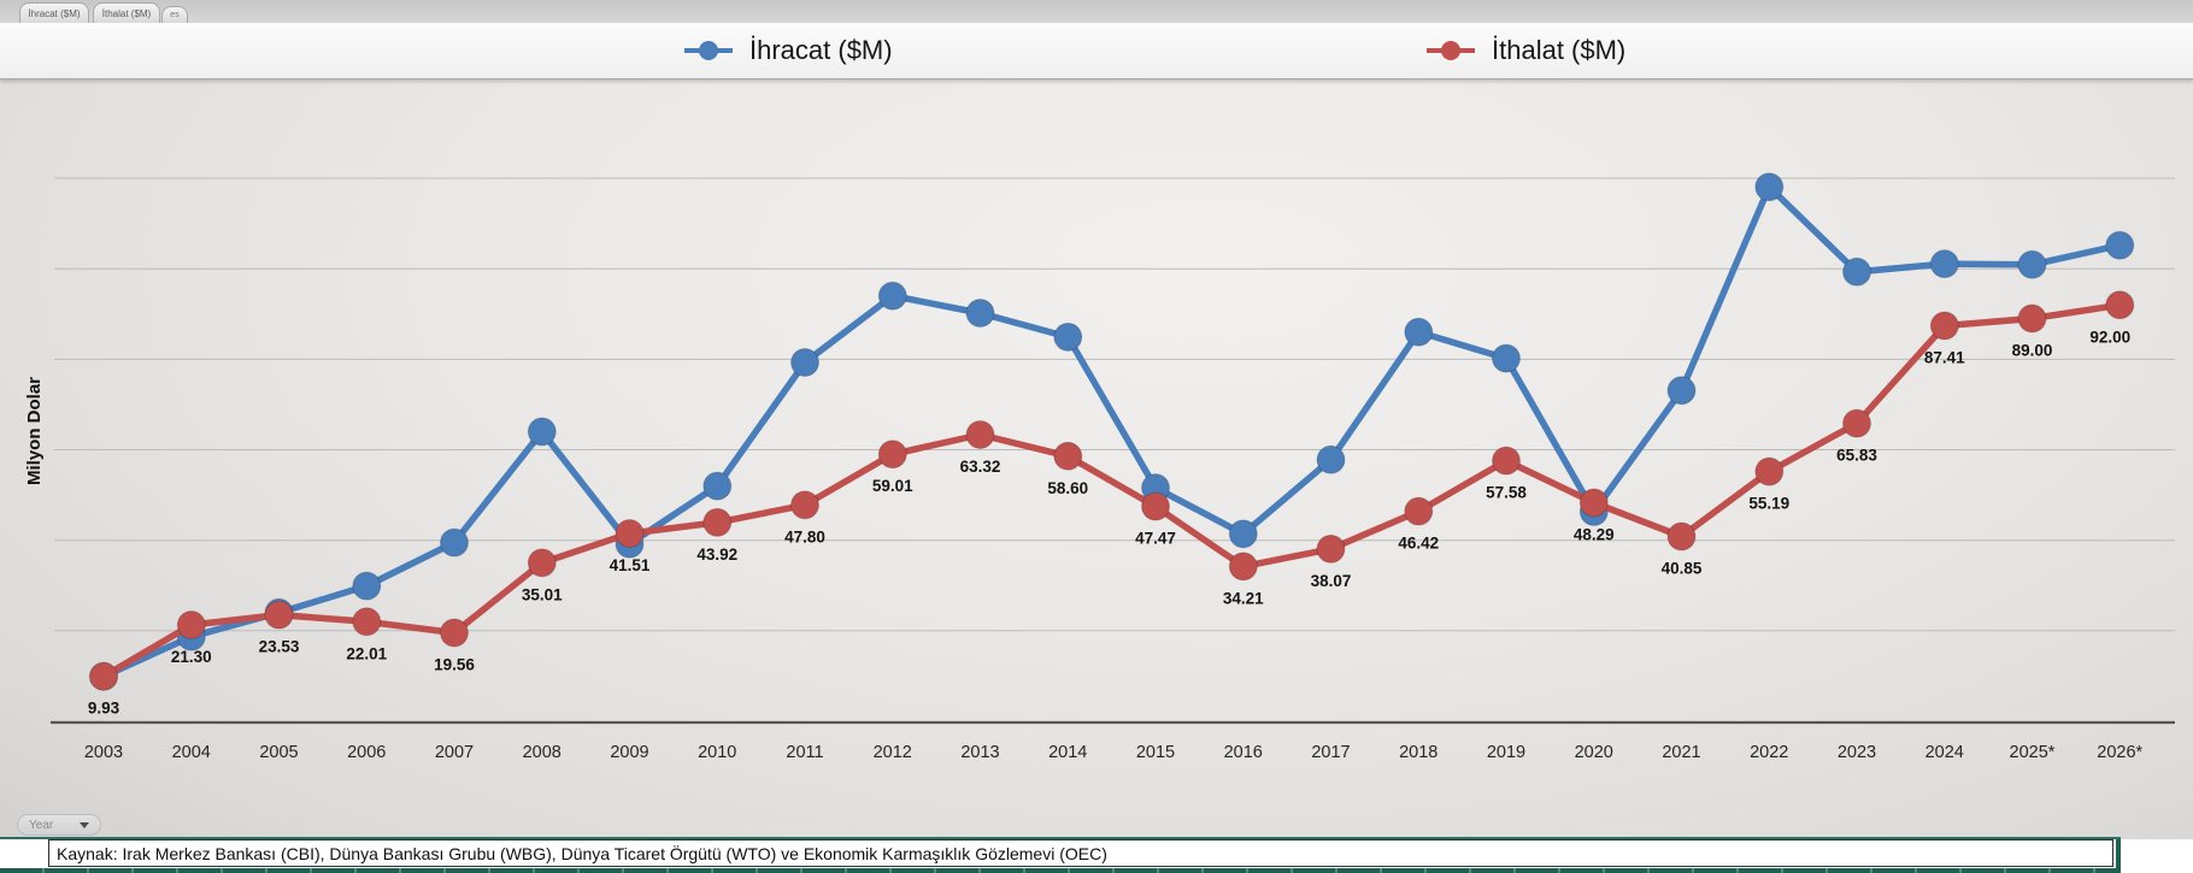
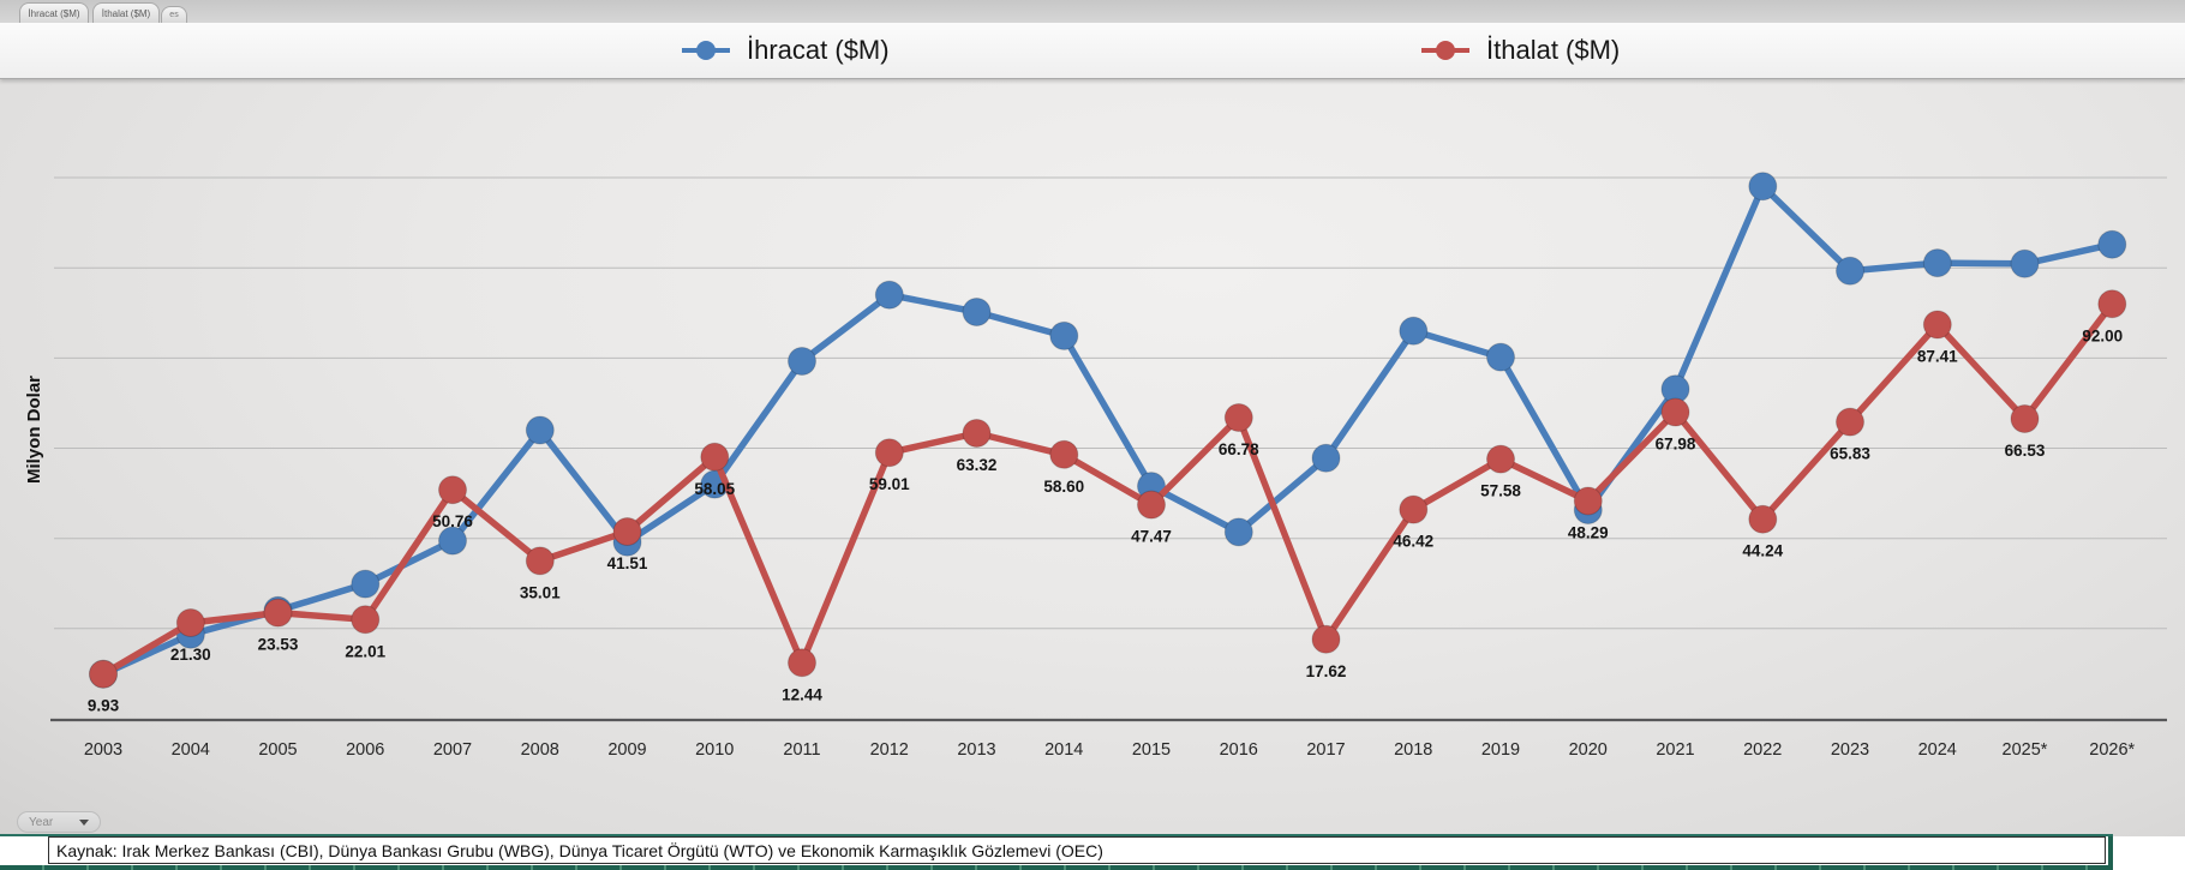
İthalat ($M)/2007: 19.56 -> 50.76
İthalat ($M)/2010: 43.92 -> 58.05
İthalat ($M)/2011: 47.80 -> 12.44
İthalat ($M)/2016: 34.21 -> 66.78
İthalat ($M)/2017: 38.07 -> 17.62
İthalat ($M)/2021: 40.85 -> 67.98
İthalat ($M)/2022: 55.19 -> 44.24
İthalat ($M)/2025*: 89.00 -> 66.53
